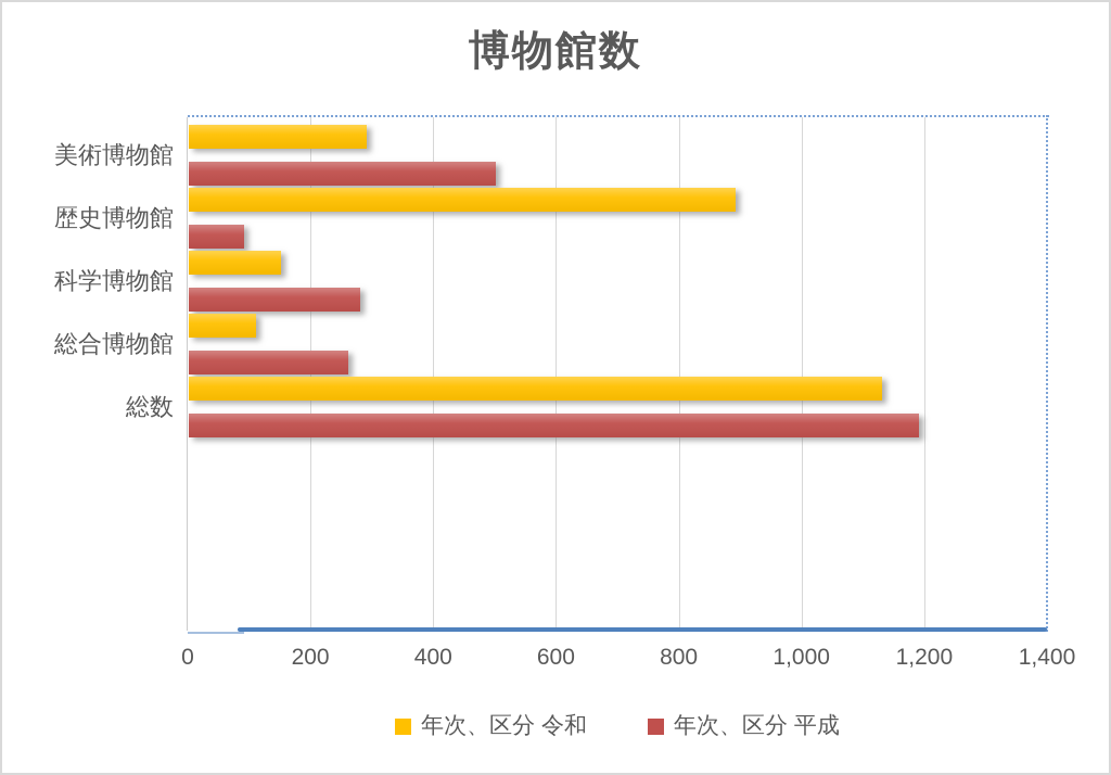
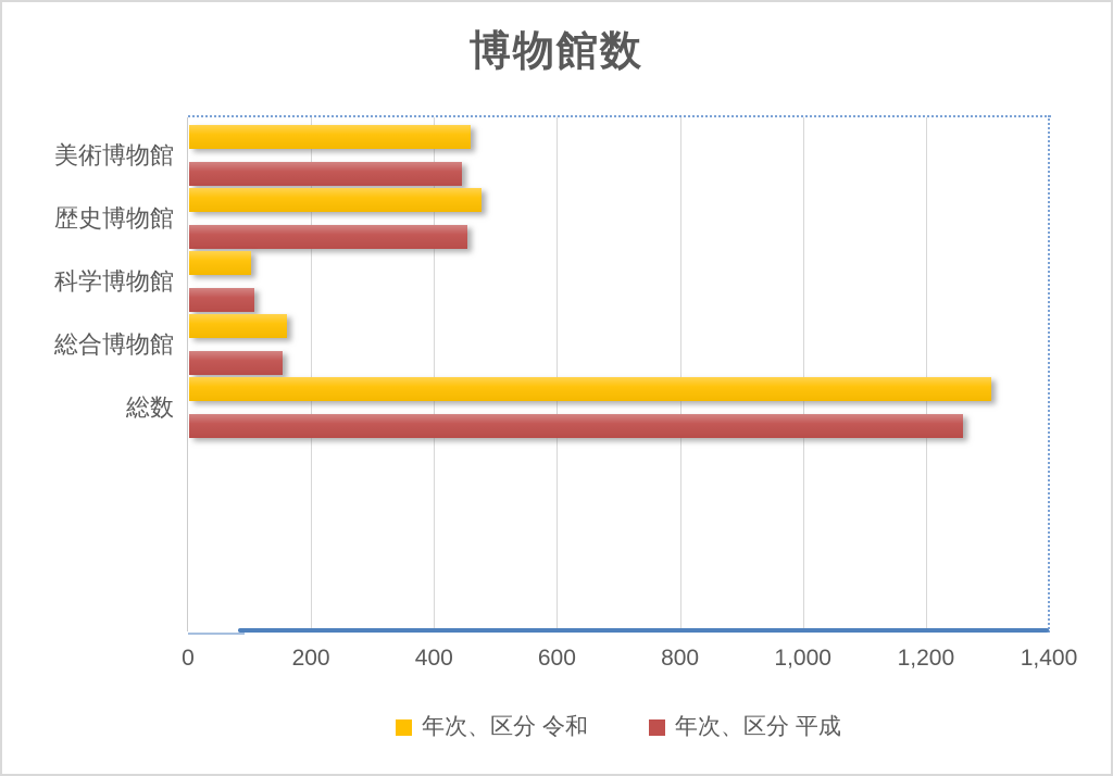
年次、区分 令和/美術博物館: 290 -> 460
年次、区分 平成/美術博物館: 500 -> 440
年次、区分 令和/歴史博物館: 890 -> 480
年次、区分 平成/歴史博物館: 90 -> 450
年次、区分 令和/科学博物館: 150 -> 100
年次、区分 平成/科学博物館: 280 -> 110
年次、区分 令和/総合博物館: 110 -> 160
年次、区分 平成/総合博物館: 260 -> 150
年次、区分 令和/総数: 1130 -> 1300
年次、区分 平成/総数: 1190 -> 1260
